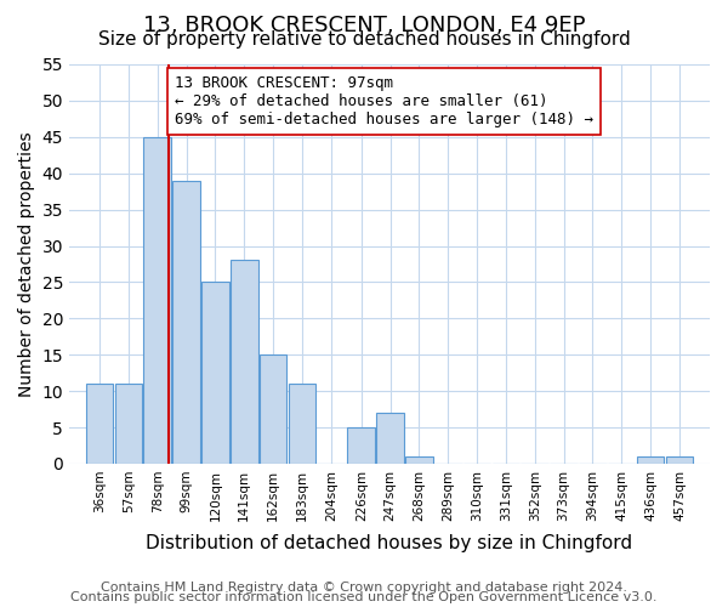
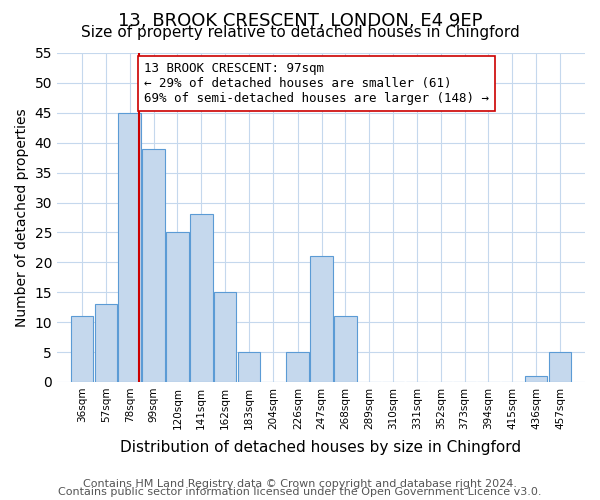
57sqm: 11 -> 13
183sqm: 11 -> 5
247sqm: 7 -> 21
268sqm: 1 -> 11
457sqm: 1 -> 5
